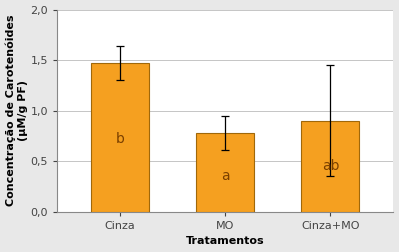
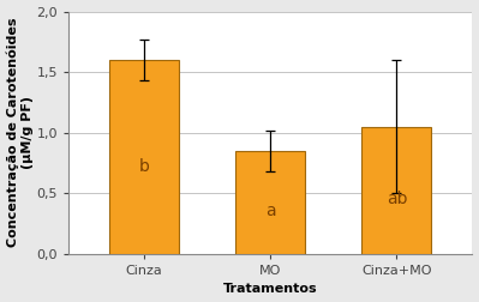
Cinza: 1,47 -> 1,60
MO: 0,78 -> 0,85
Cinza+MO: 0,90 -> 1,05
